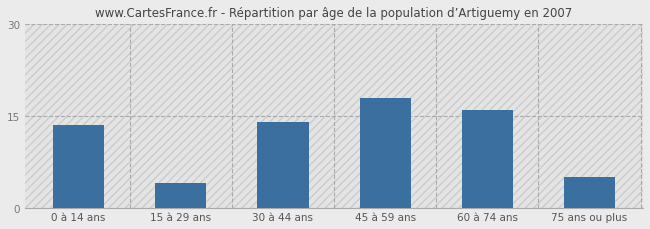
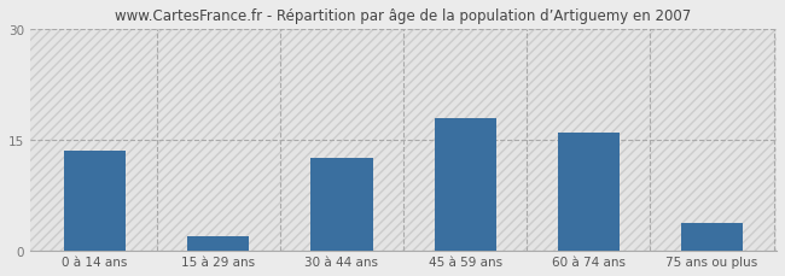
15 à 29 ans: 4.0 -> 2.0
30 à 44 ans: 14.0 -> 12.6
75 ans ou plus: 5.0 -> 3.8
